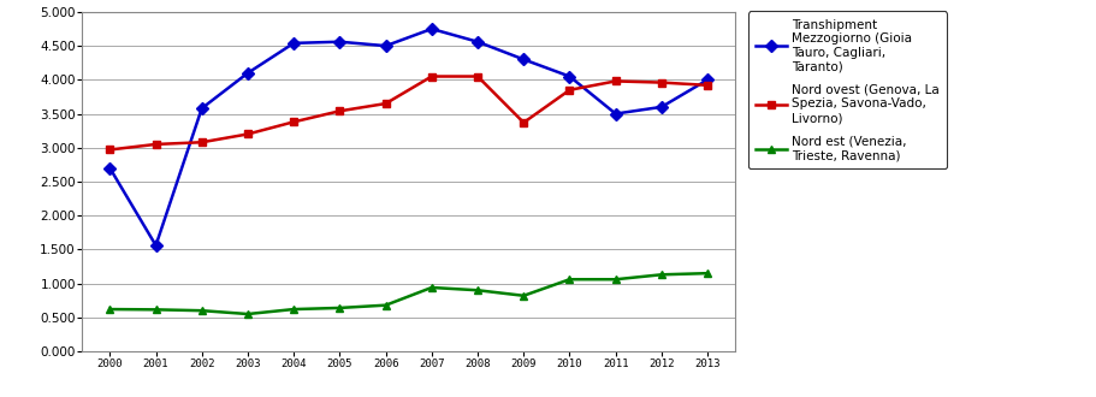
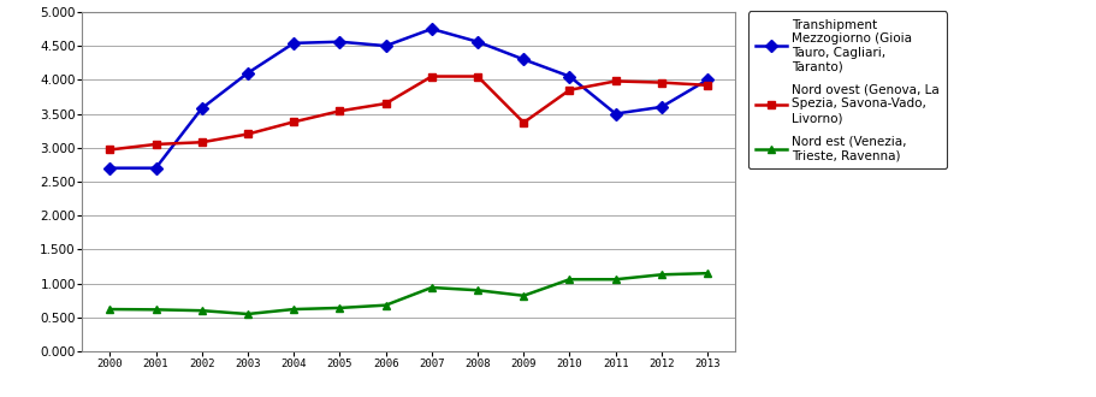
Transhipment Mezzogiorno (Gioia Tauro, Cagliari, Taranto)/2001: 1.56 -> 2.70
